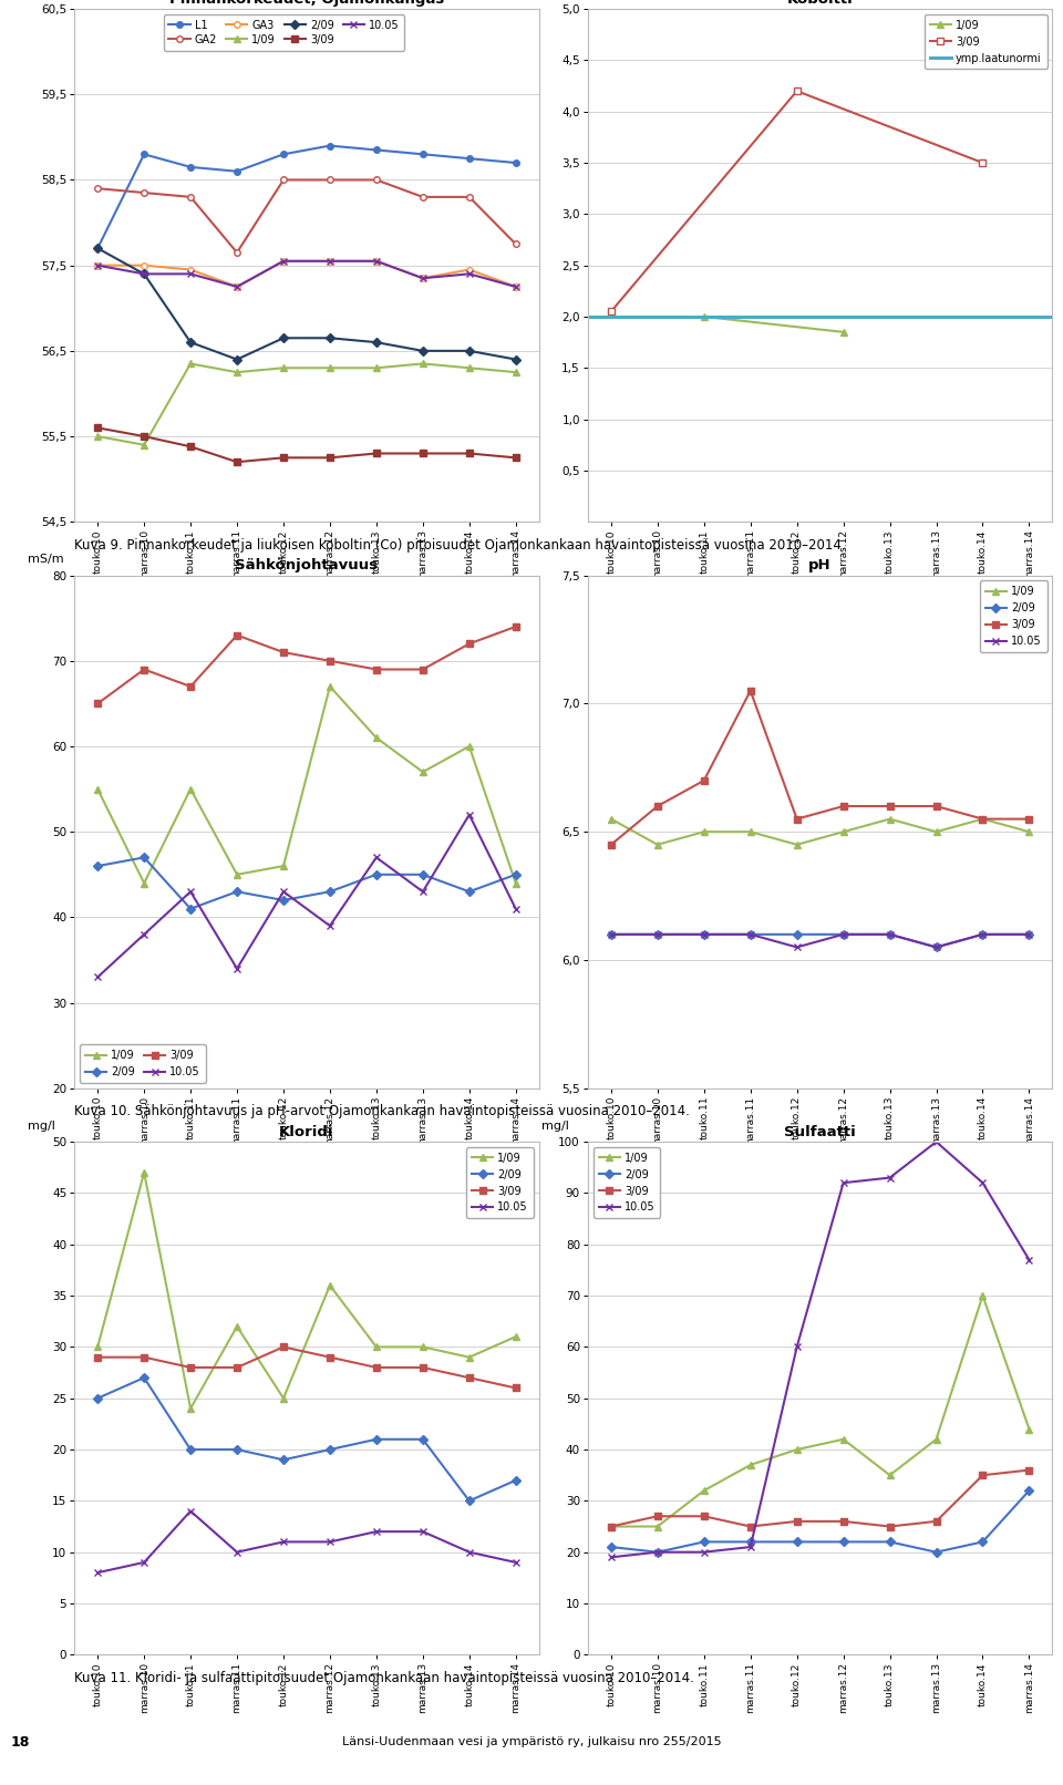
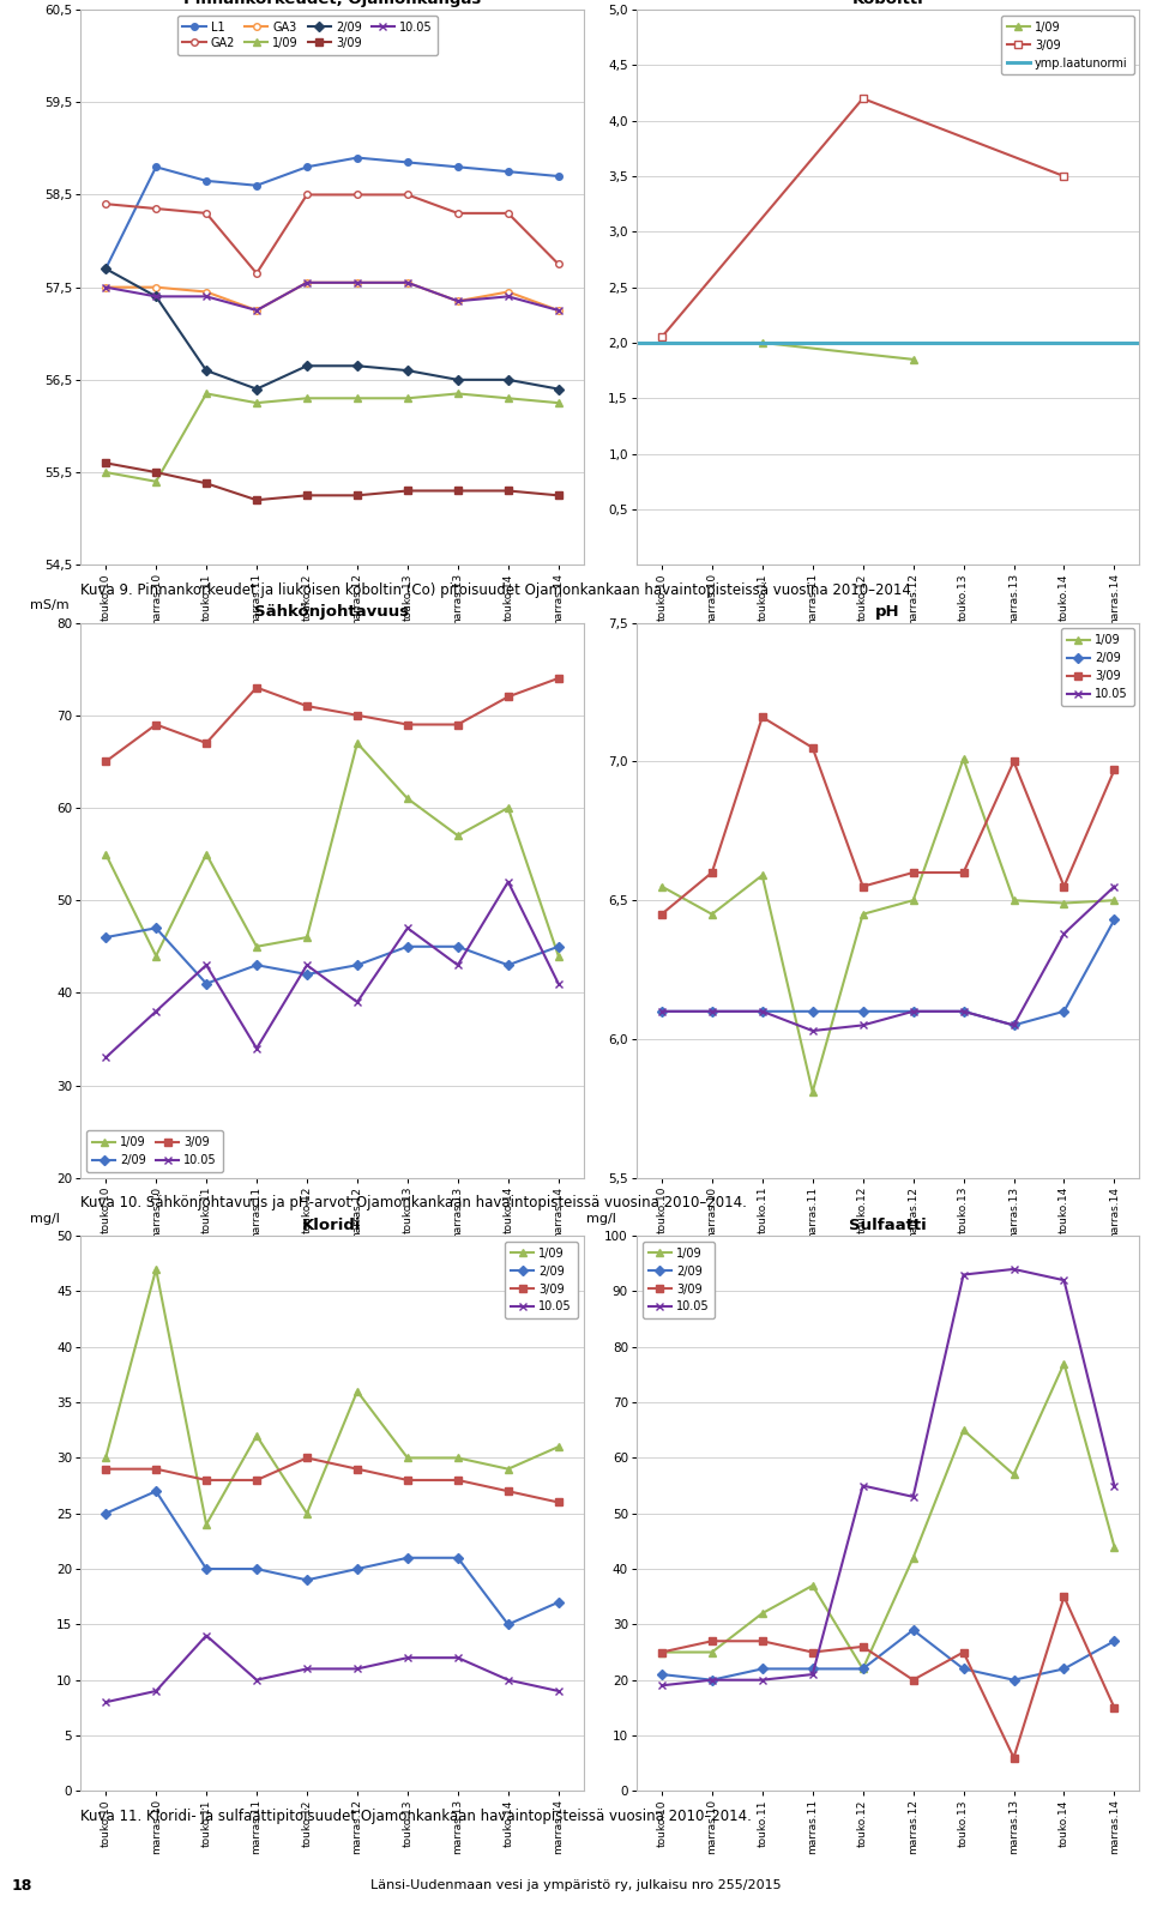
pH/1/09/touko.11: 6,50 -> 6,59
pH/3/09/touko.11: 6,70 -> 7,16
pH/1/09/marras.11: 6,50 -> 5,81
pH/10.05/marras.11: 6,10 -> 6,03
pH/1/09/touko.13: 6,55 -> 7,01
pH/3/09/marras.13: 6,60 -> 7,00
pH/1/09/touko.14: 6,55 -> 6,49
pH/10.05/touko.14: 6,10 -> 6,38
pH/2/09/marras.14: 6,10 -> 6,43
pH/3/09/marras.14: 6,55 -> 6,97
pH/10.05/marras.14: 6,10 -> 6,55
Sulfaatti/1/09/touko.12: 40 -> 22
Sulfaatti/10.05/touko.12: 60 -> 55
Sulfaatti/2/09/marras.12: 22 -> 29
Sulfaatti/3/09/marras.12: 26 -> 20
Sulfaatti/10.05/marras.12: 92 -> 53
Sulfaatti/1/09/touko.13: 35 -> 65
Sulfaatti/1/09/marras.13: 42 -> 57
Sulfaatti/3/09/marras.13: 26 -> 6
Sulfaatti/10.05/marras.13: 100 -> 94
Sulfaatti/1/09/touko.14: 70 -> 77
Sulfaatti/2/09/marras.14: 32 -> 27
Sulfaatti/3/09/marras.14: 36 -> 15
Sulfaatti/10.05/marras.14: 77 -> 55
